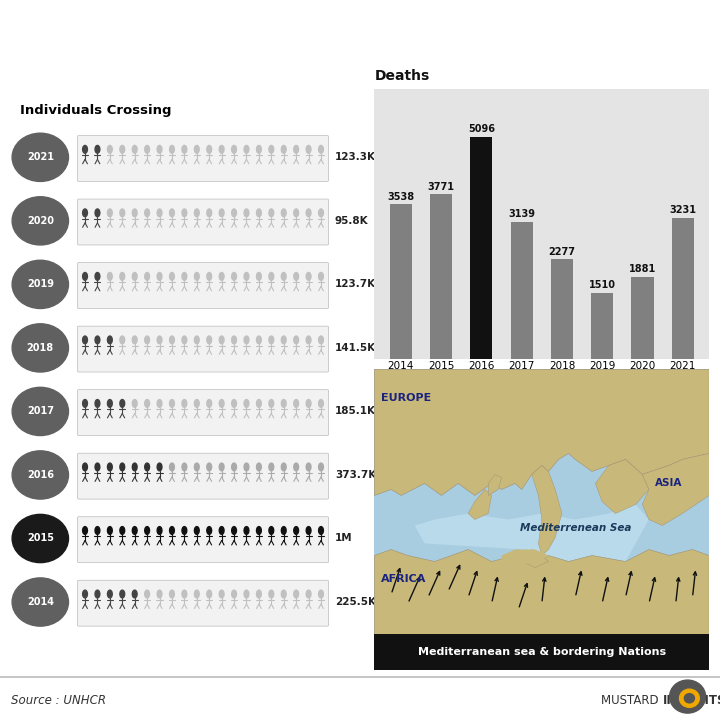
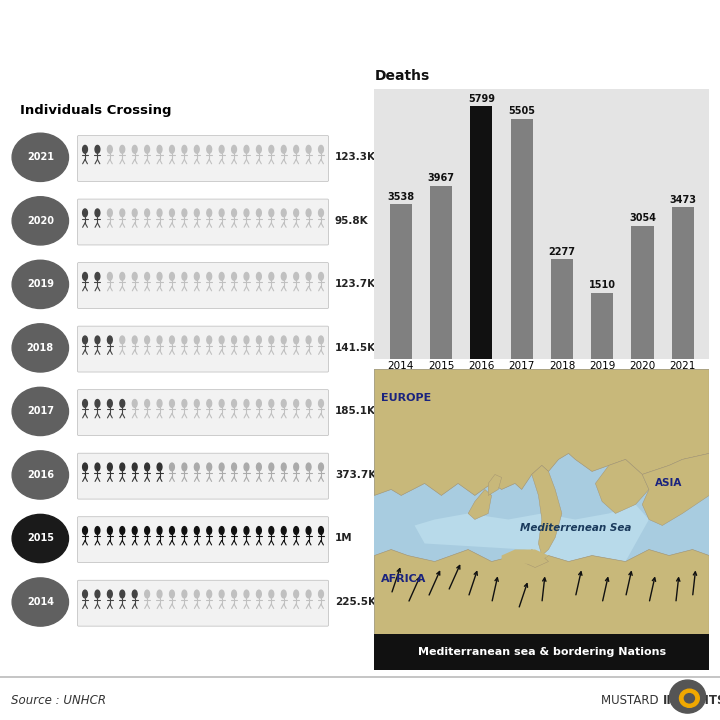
2015: 3771 -> 3967
2016: 5096 -> 5799
2017: 3139 -> 5505
2020: 1881 -> 3054
2021: 3231 -> 3473
